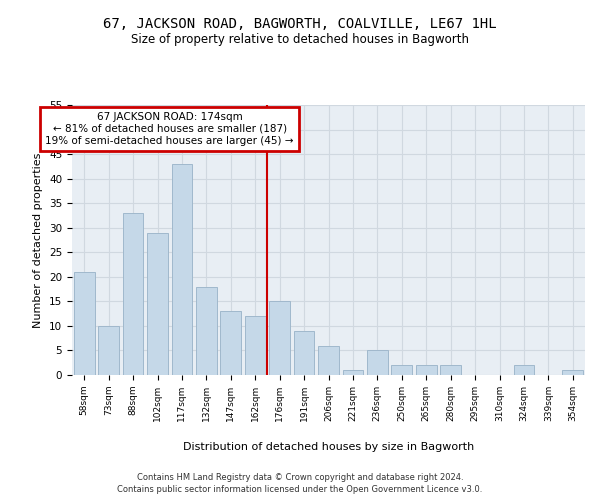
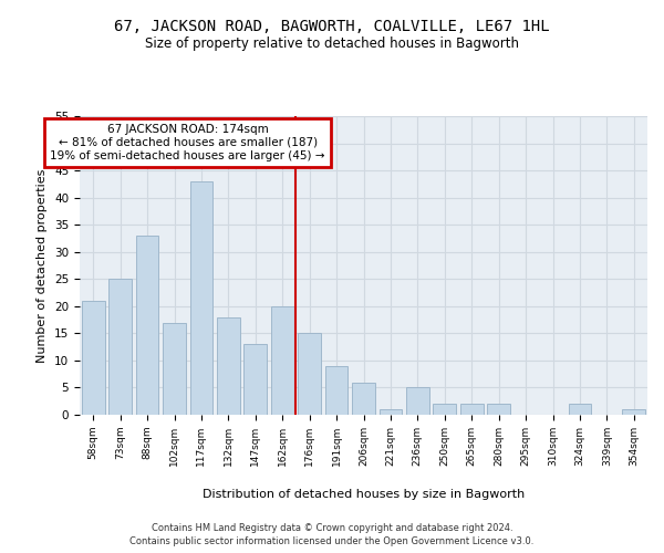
73sqm: 10 -> 25
102sqm: 29 -> 17
162sqm: 12 -> 20
